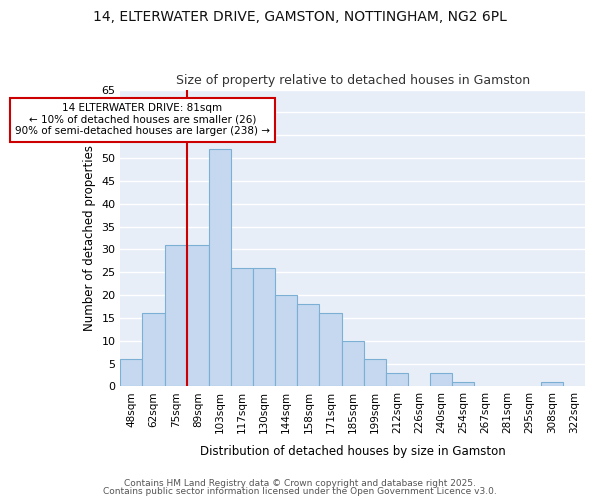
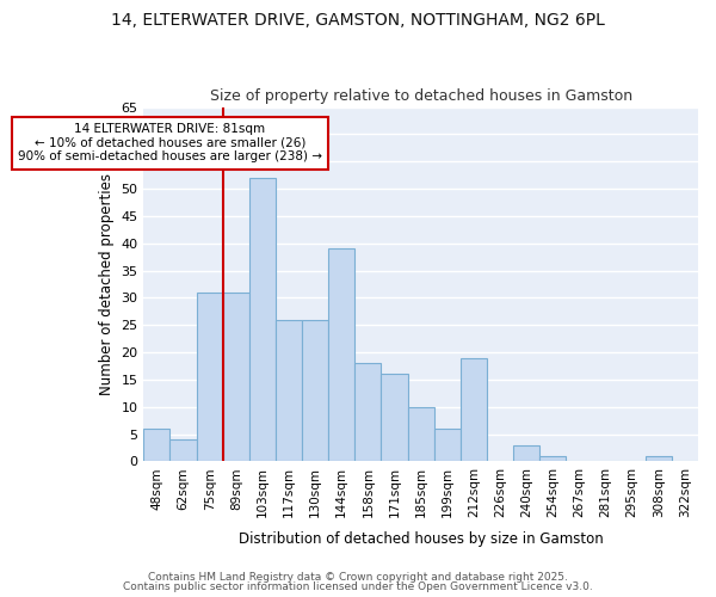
62sqm: 16 -> 4
144sqm: 20 -> 39
212sqm: 3 -> 19
